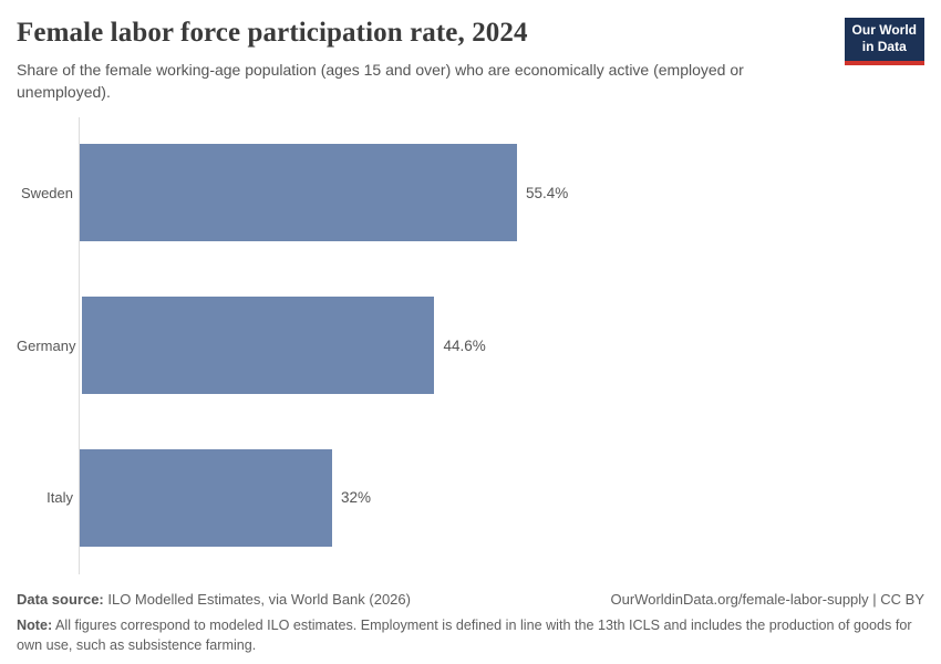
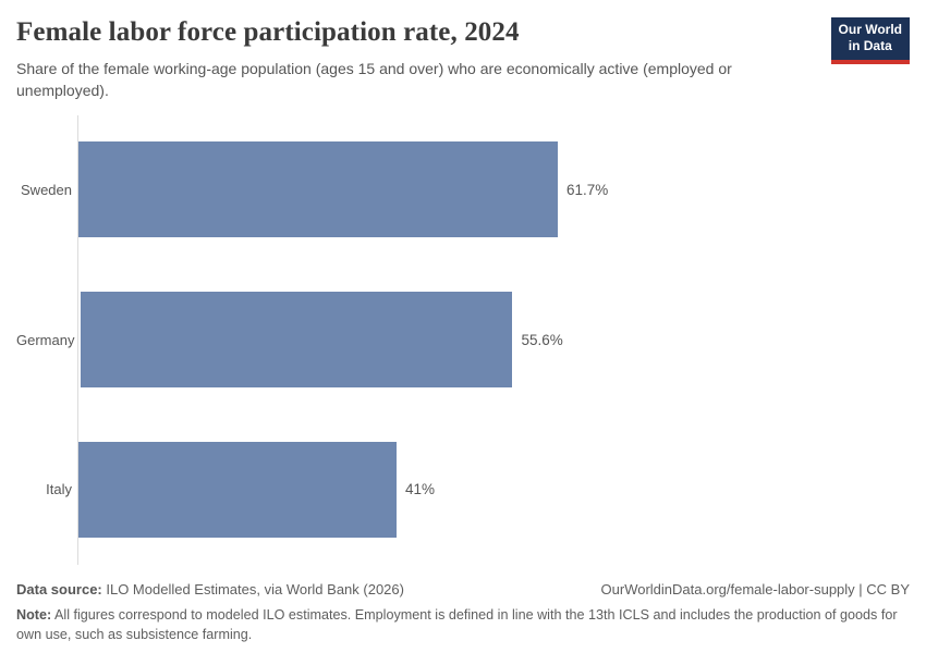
Sweden: 55.4% -> 61.7%
Germany: 44.6% -> 55.6%
Italy: 32% -> 41%
